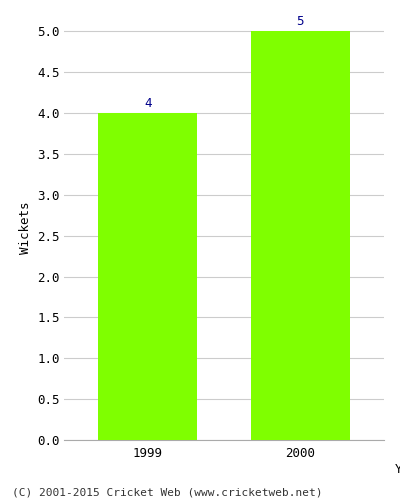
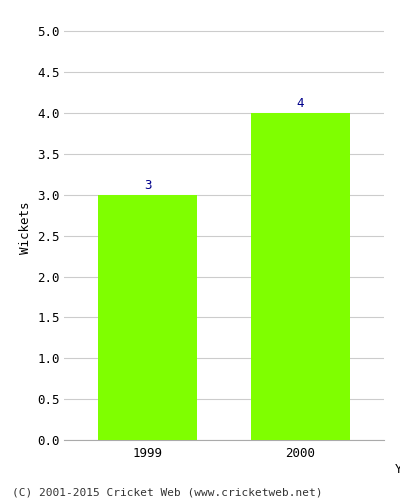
1999: 4 -> 3
2000: 5 -> 4
